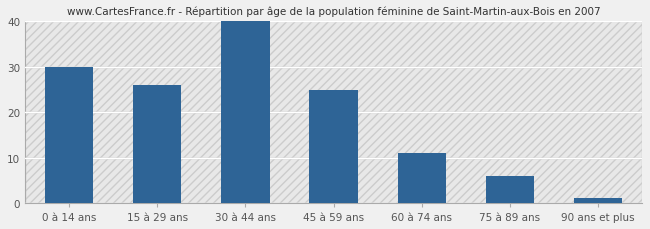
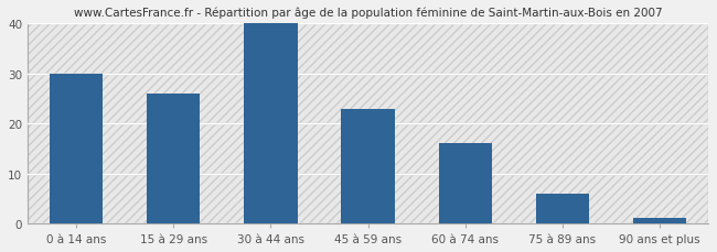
45 à 59 ans: 25 -> 23
60 à 74 ans: 11 -> 16
